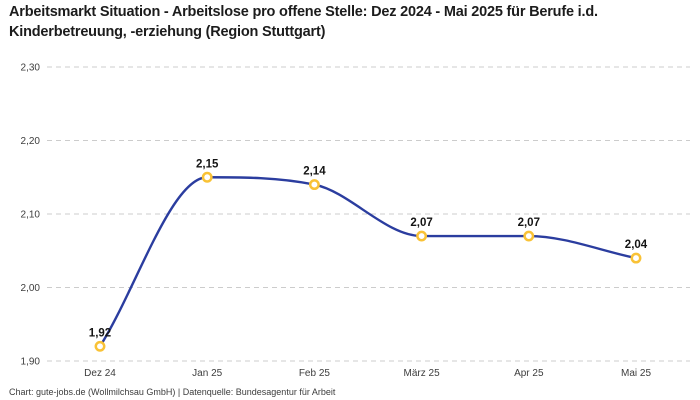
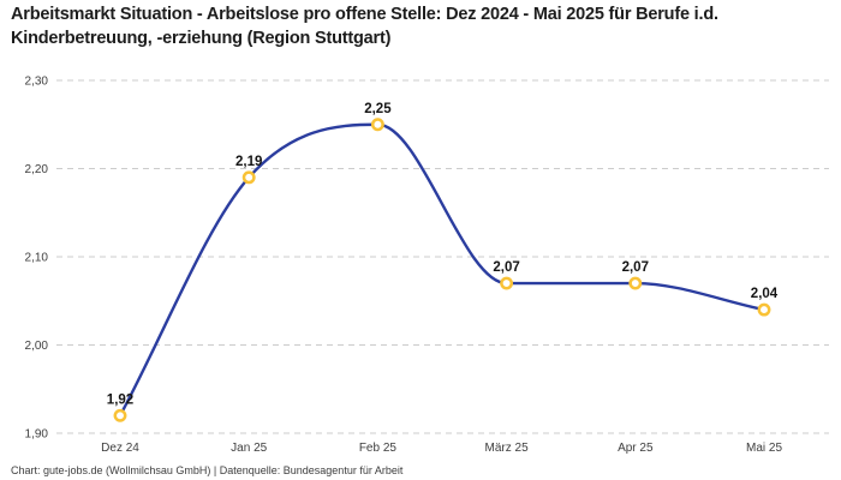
Jan 25: 2,15 -> 2,19
Feb 25: 2,14 -> 2,25
